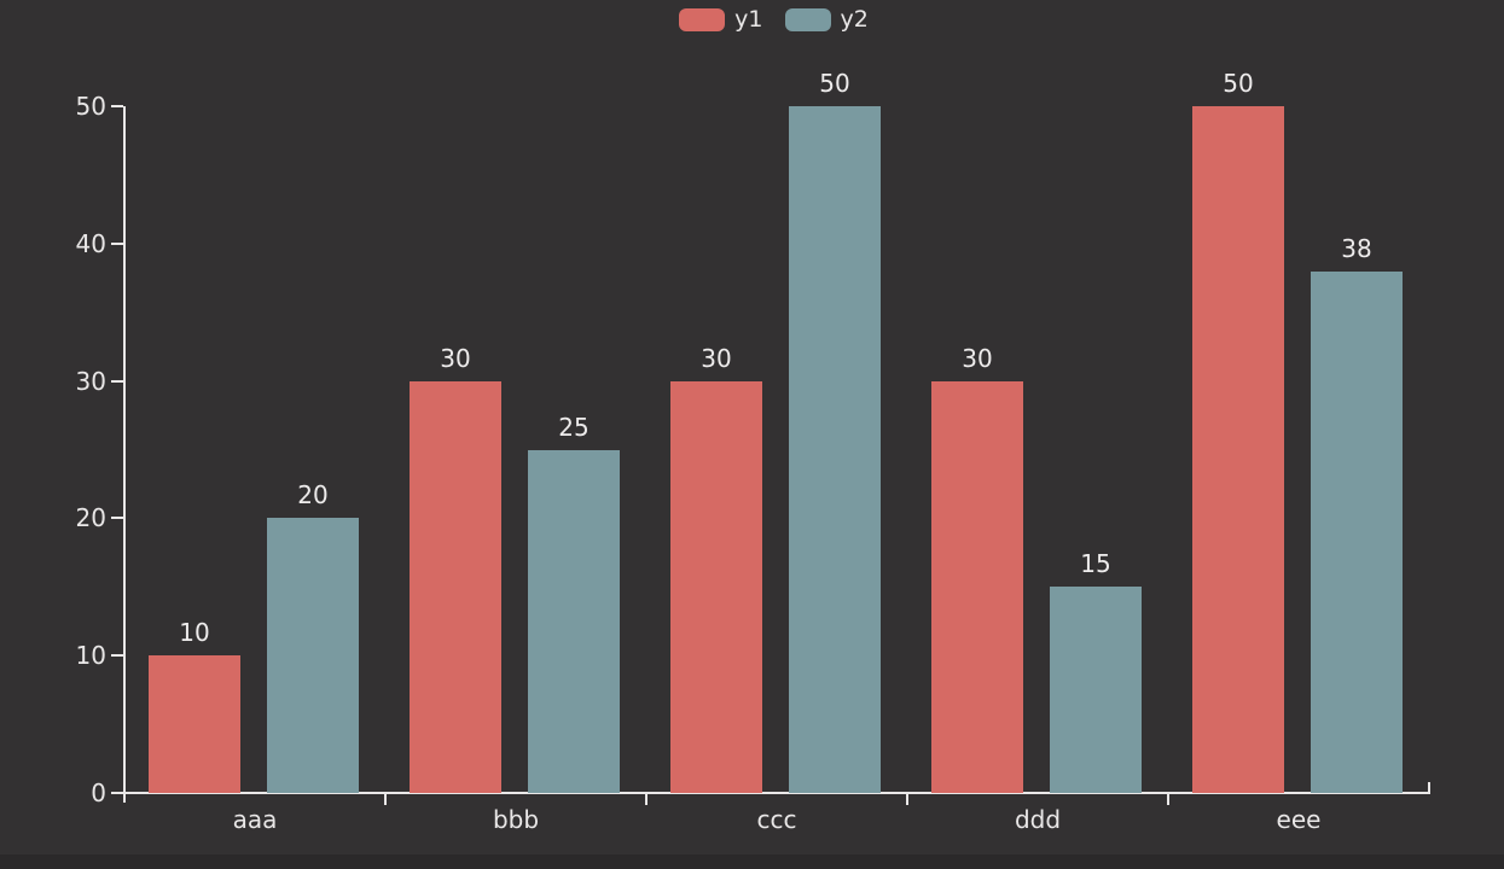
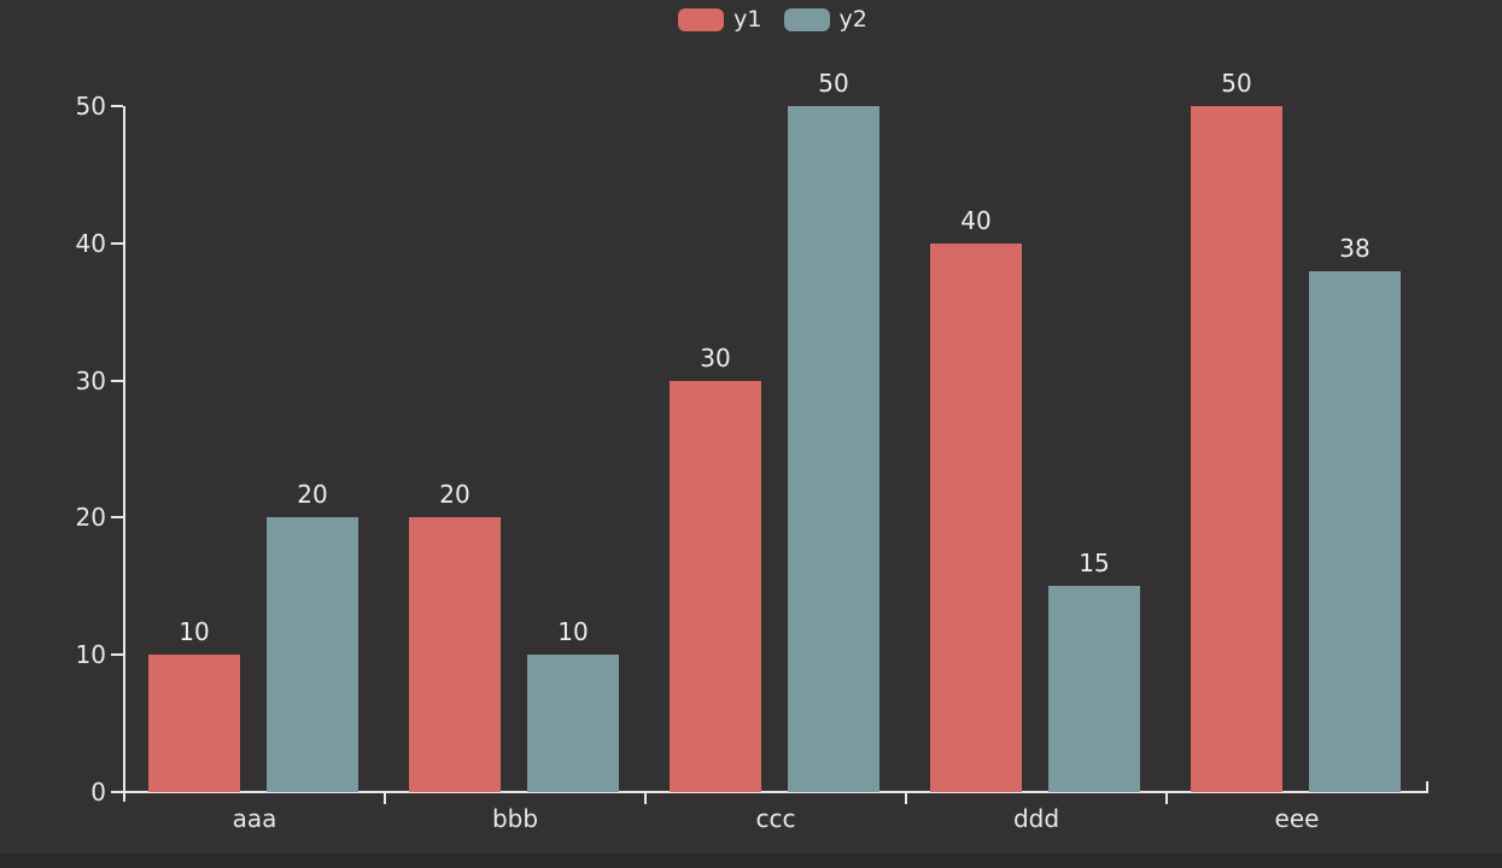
y1/bbb: 30 -> 20
y2/bbb: 25 -> 10
y1/ddd: 30 -> 40
